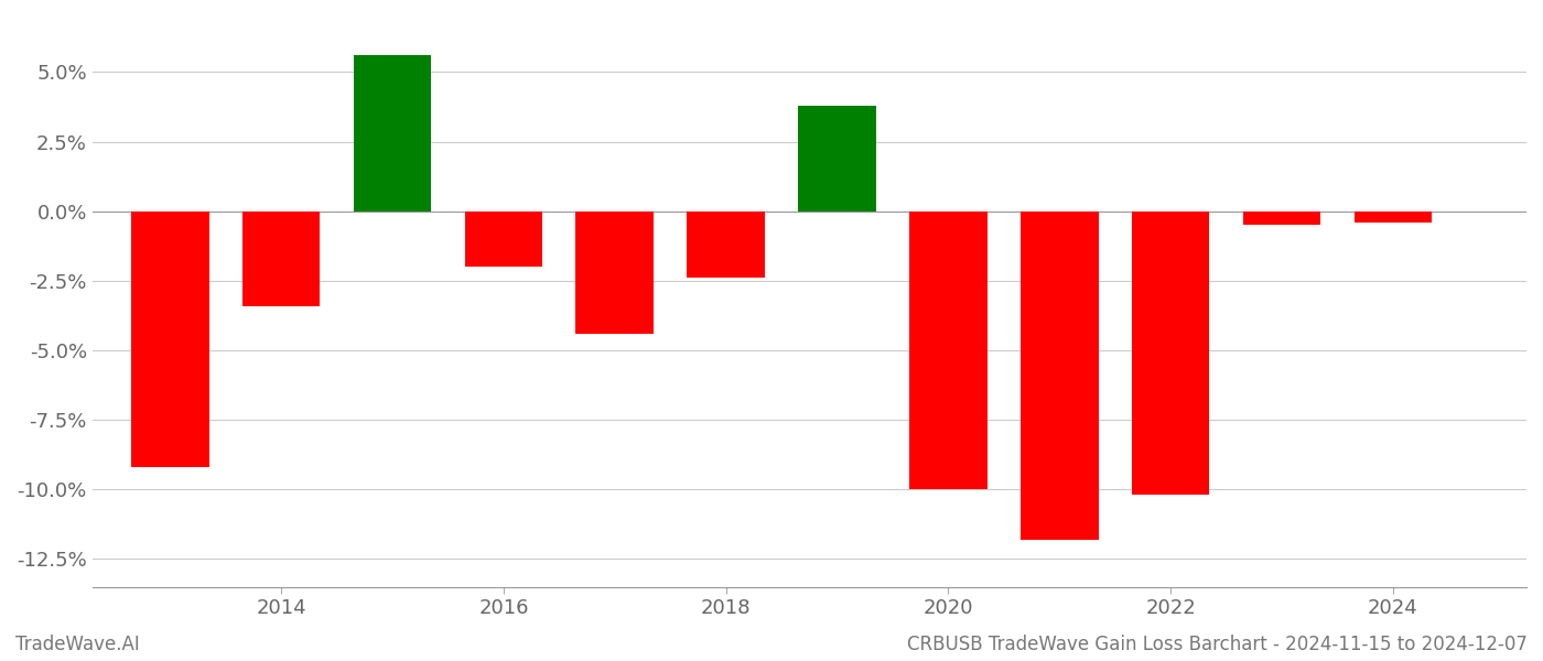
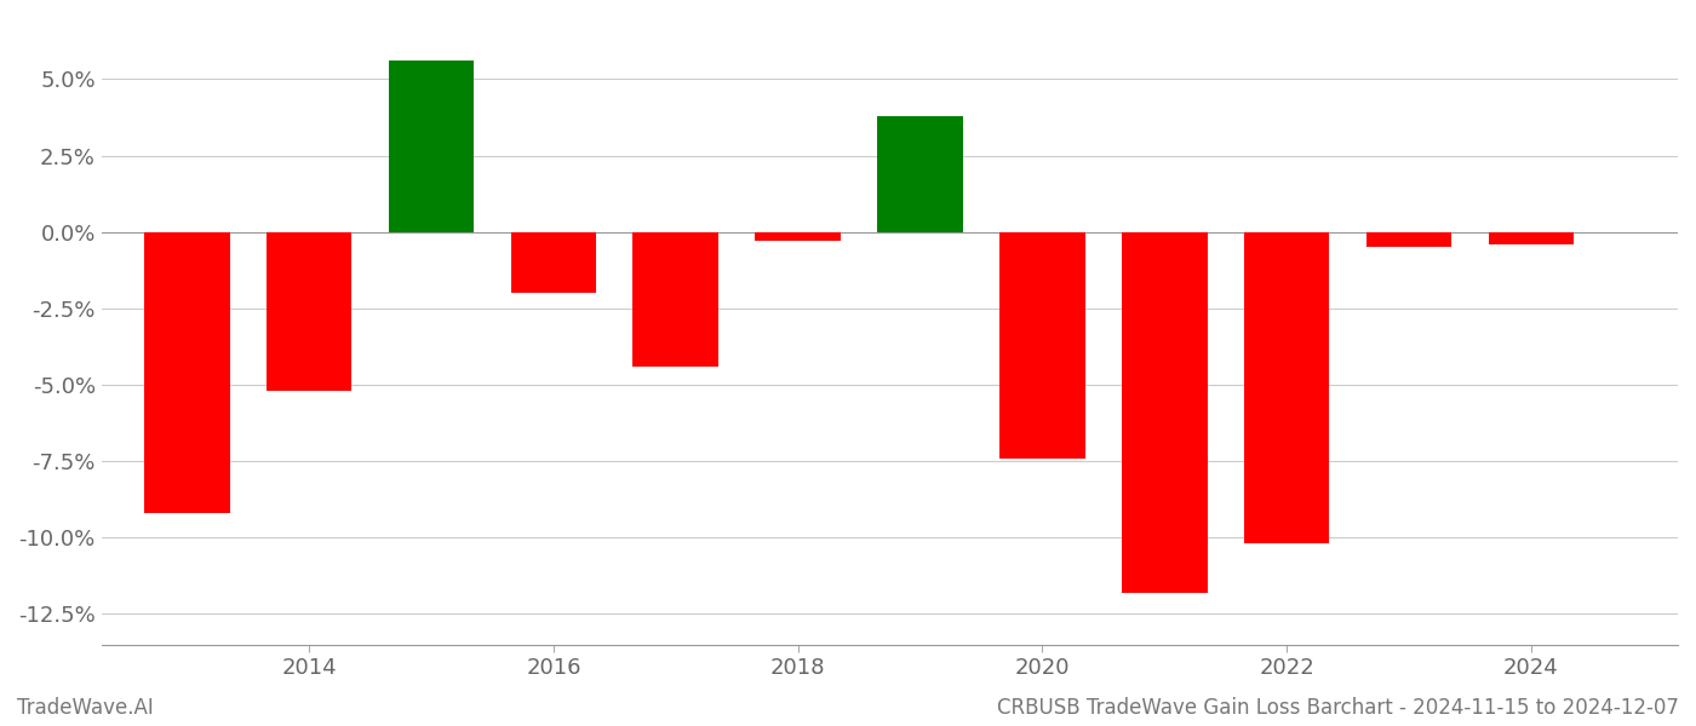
2014: -3.4% -> -5.2%
2018: -2.4% -> -0.3%
2020: -10.0% -> -7.4%
